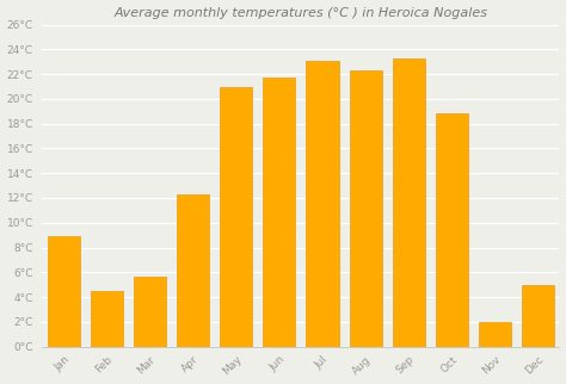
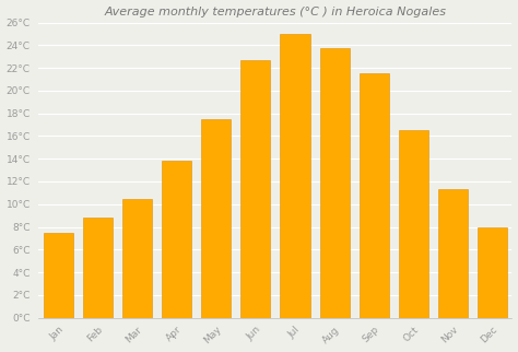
Jan: 8.9°C -> 7.5°C
Feb: 4.5°C -> 8.8°C
Mar: 5.6°C -> 10.5°C
Apr: 12.3°C -> 13.8°C
May: 20.9°C -> 17.5°C
Jun: 21.7°C -> 22.7°C
Jul: 23.1°C -> 25.0°C
Aug: 22.3°C -> 23.7°C
Sep: 23.3°C -> 21.5°C
Oct: 18.8°C -> 16.5°C
Nov: 2.0°C -> 11.3°C
Dec: 5.0°C -> 8.0°C
